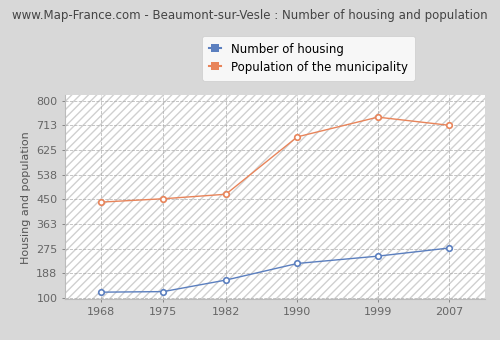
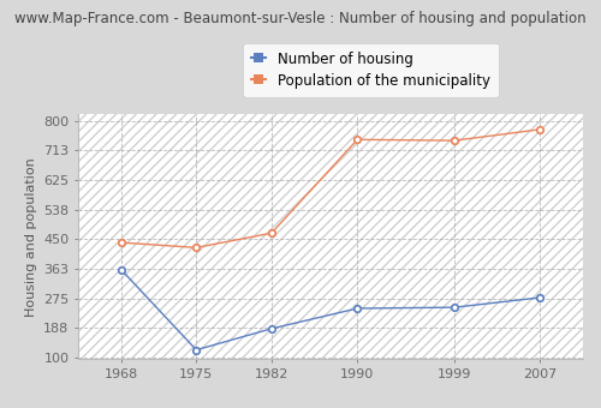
Number of housing/1968: 120 -> 360
Population of the municipality/1975: 452 -> 425
Number of housing/1982: 163 -> 185
Number of housing/1990: 222 -> 245
Population of the municipality/1990: 672 -> 745
Population of the municipality/2007: 713 -> 775
